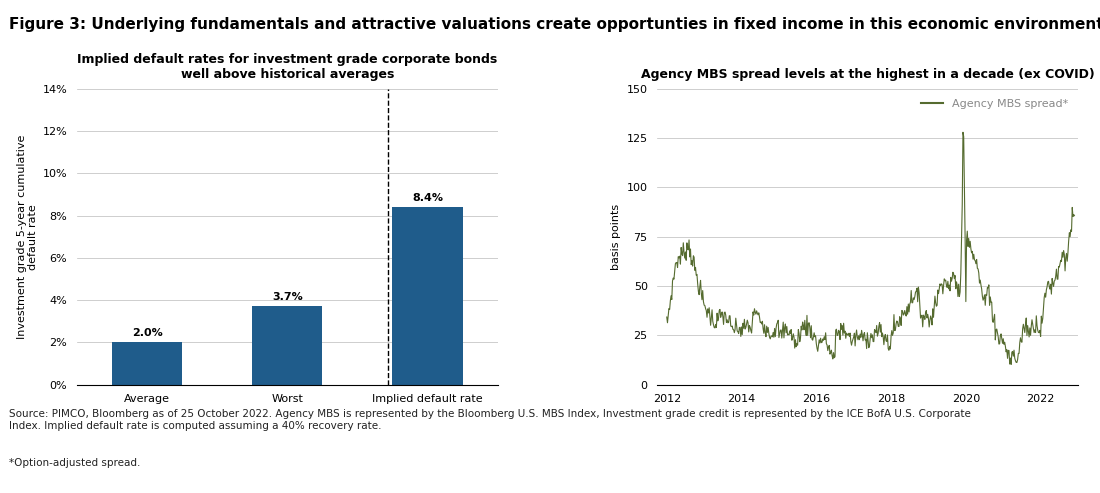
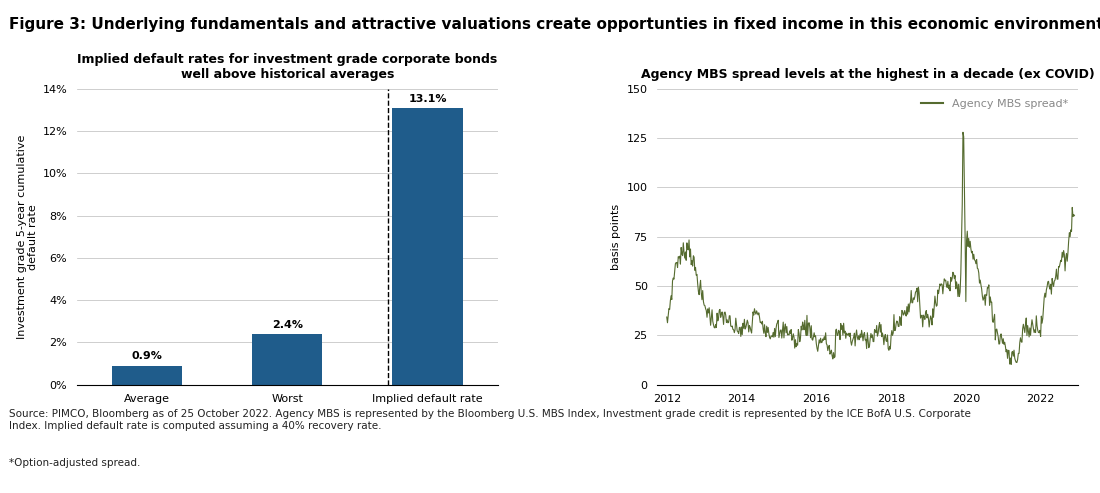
Average: 2.0% -> 0.9%
Worst: 3.7% -> 2.4%
Implied default rate: 8.4% -> 13.1%
